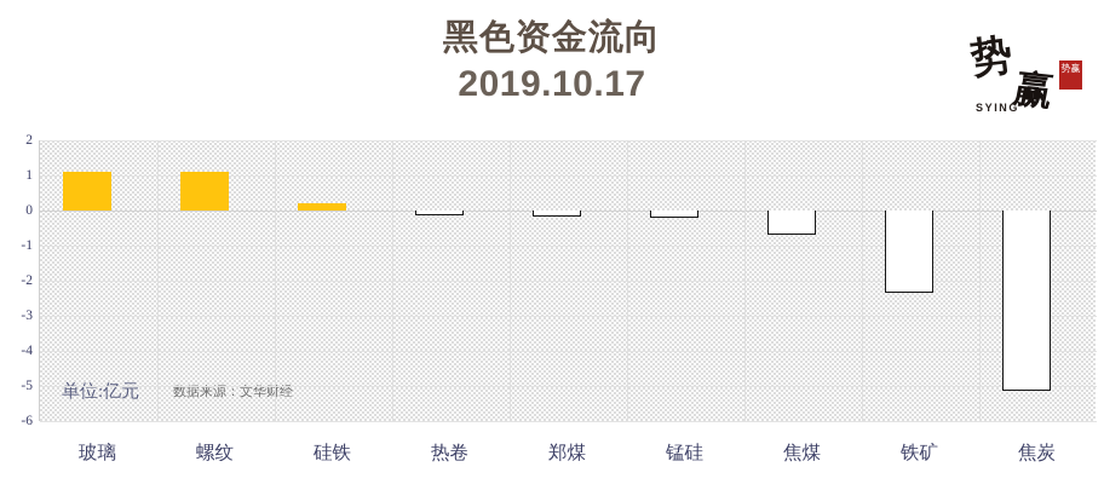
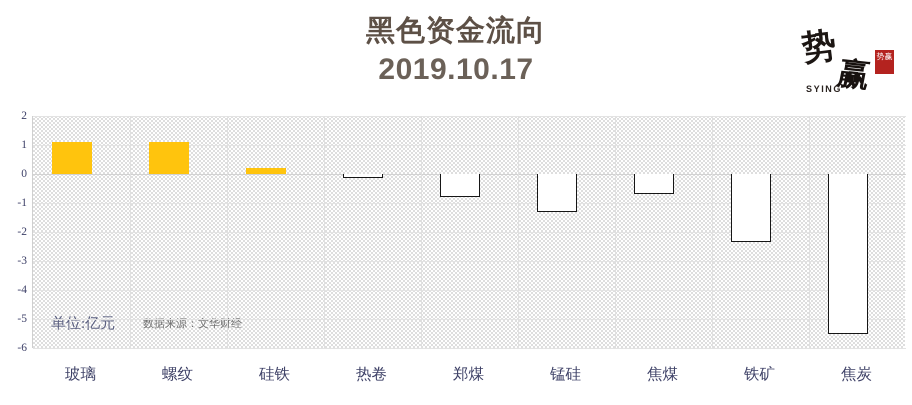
郑煤: -0.2 -> -0.8
锰硅: -0.2 -> -1.3
焦炭: -5.2 -> -5.5
